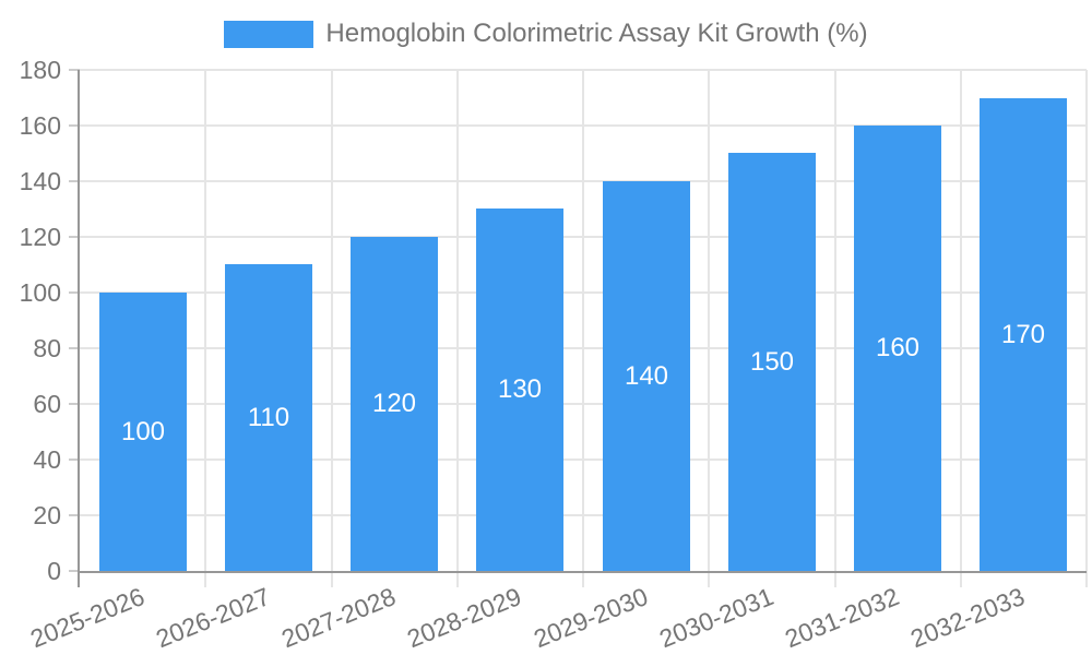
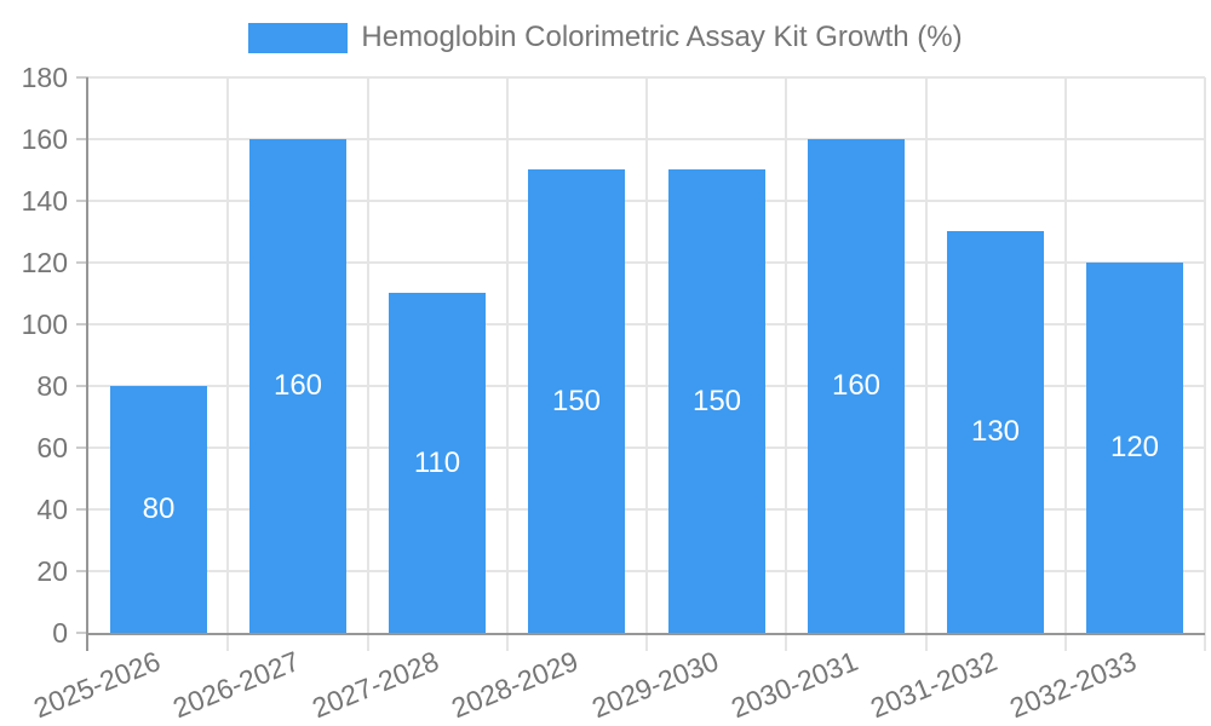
2025-2026: 100 -> 80
2026-2027: 110 -> 160
2027-2028: 120 -> 110
2028-2029: 130 -> 150
2029-2030: 140 -> 150
2030-2031: 150 -> 160
2031-2032: 160 -> 130
2032-2033: 170 -> 120
